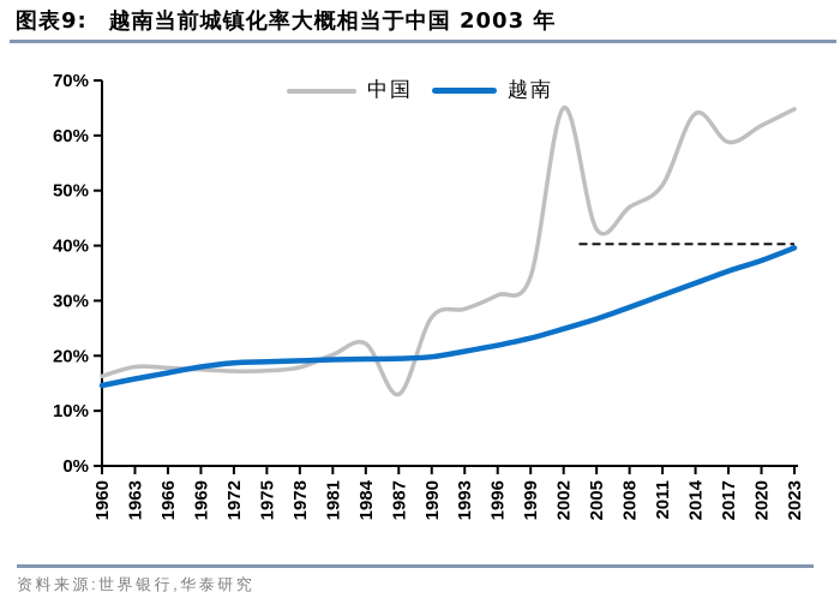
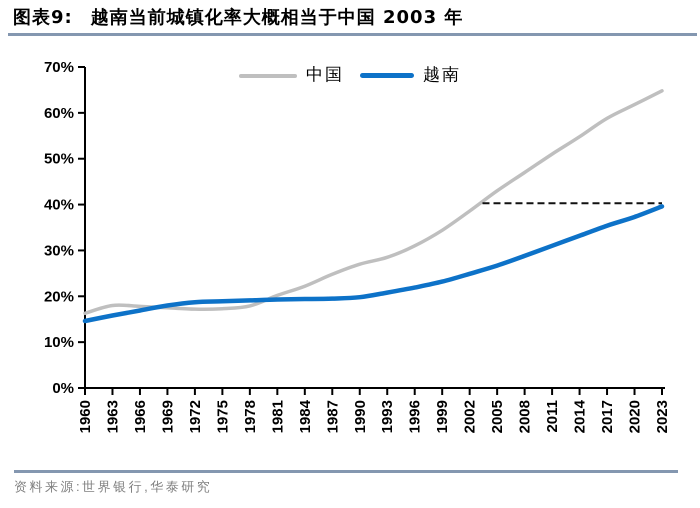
中国/1987: 13% -> 25%
中国/2002: 65% -> 39%
中国/2014: 64% -> 55%
